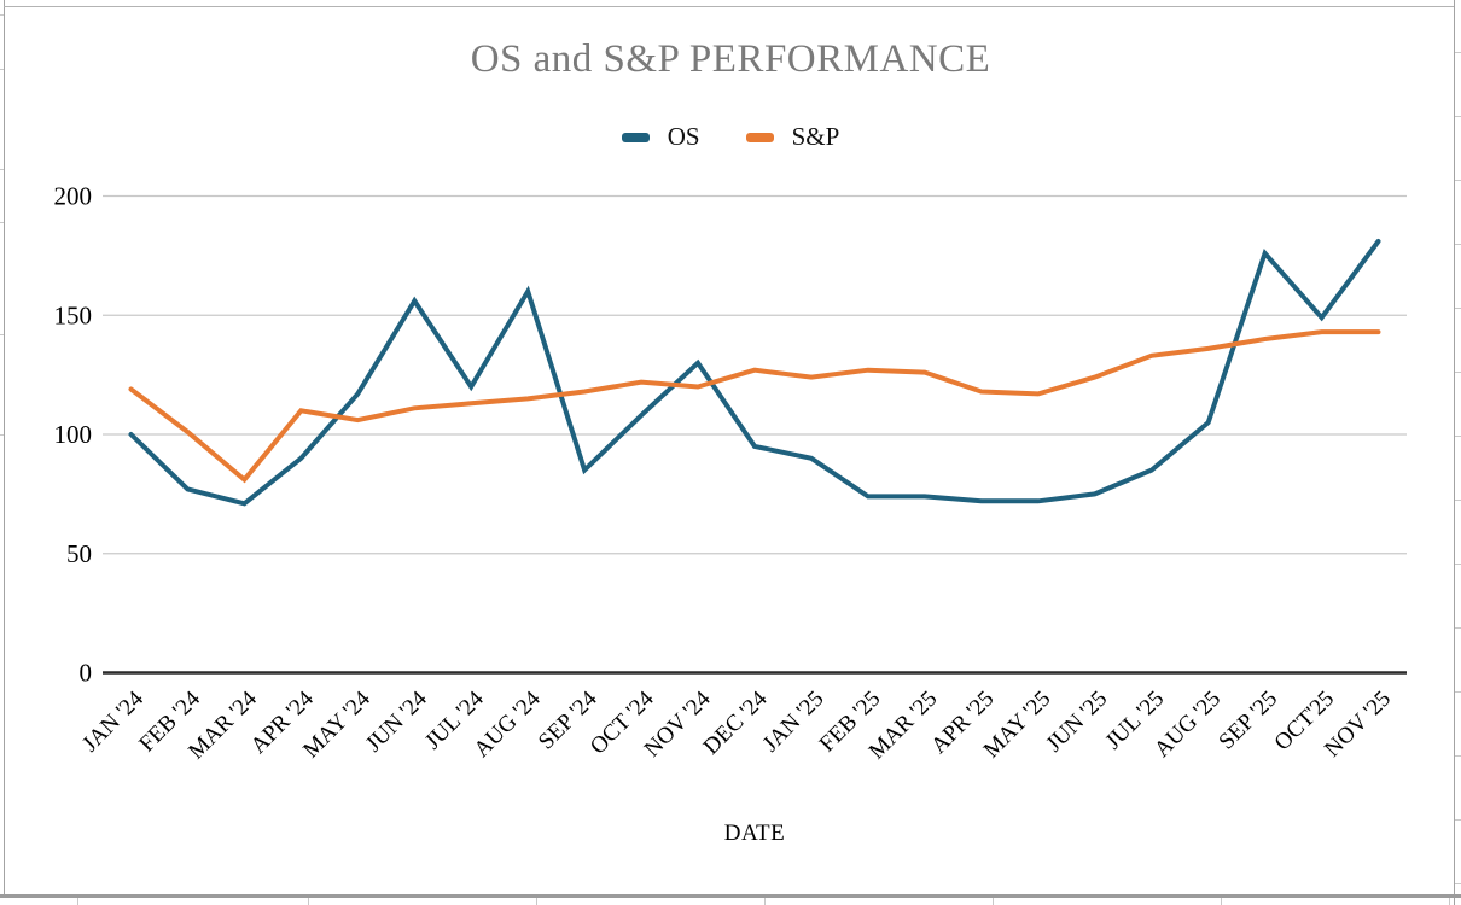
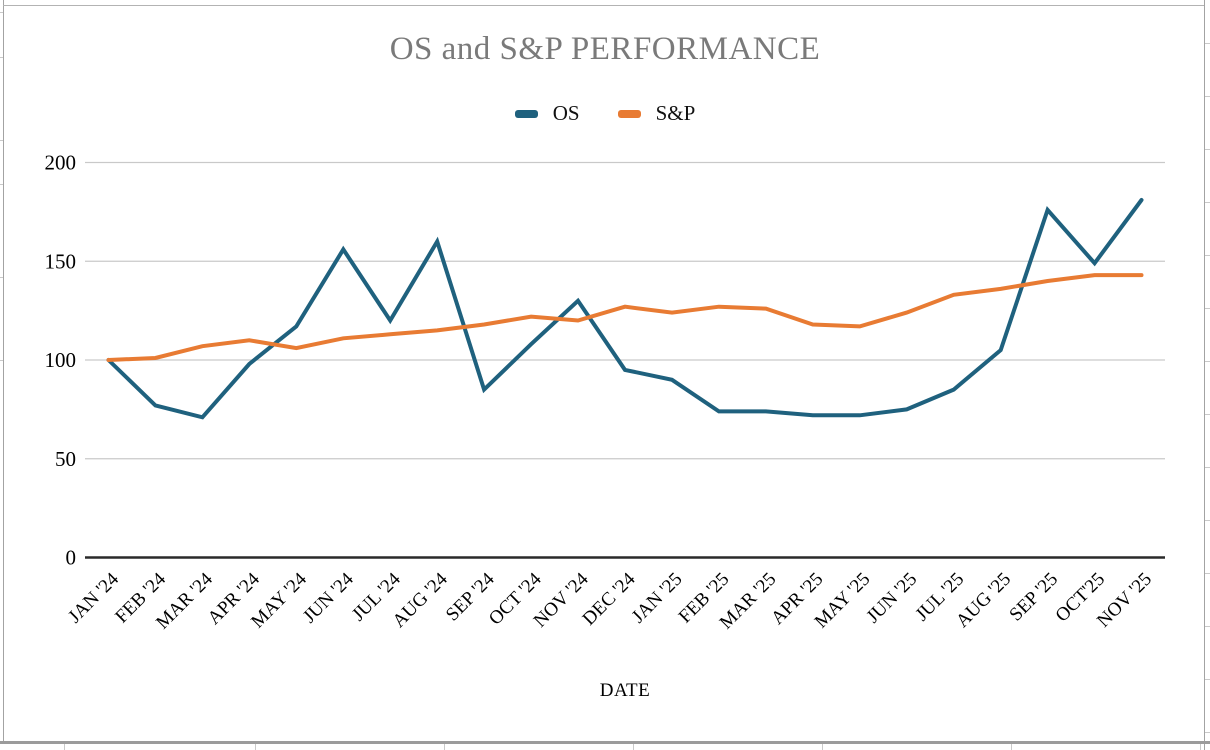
S&P/JAN '24: 119 -> 100
S&P/MAR '24: 81 -> 107
OS/APR '24: 90 -> 98
